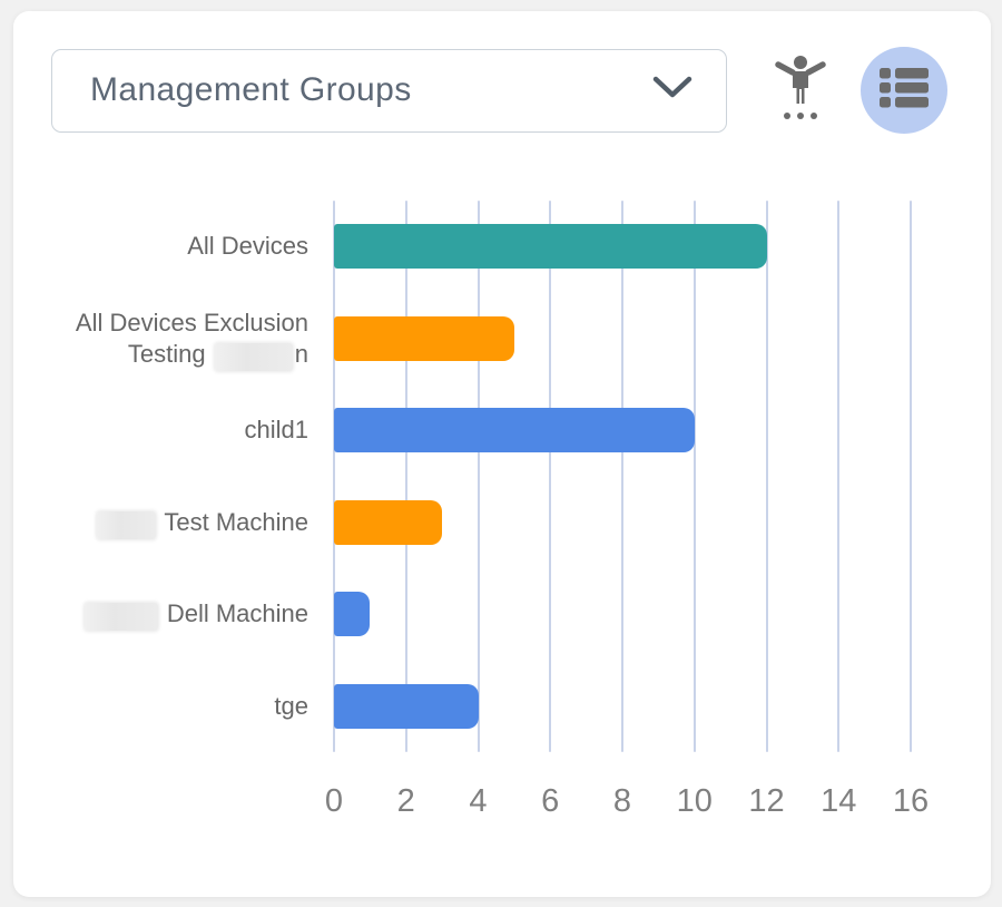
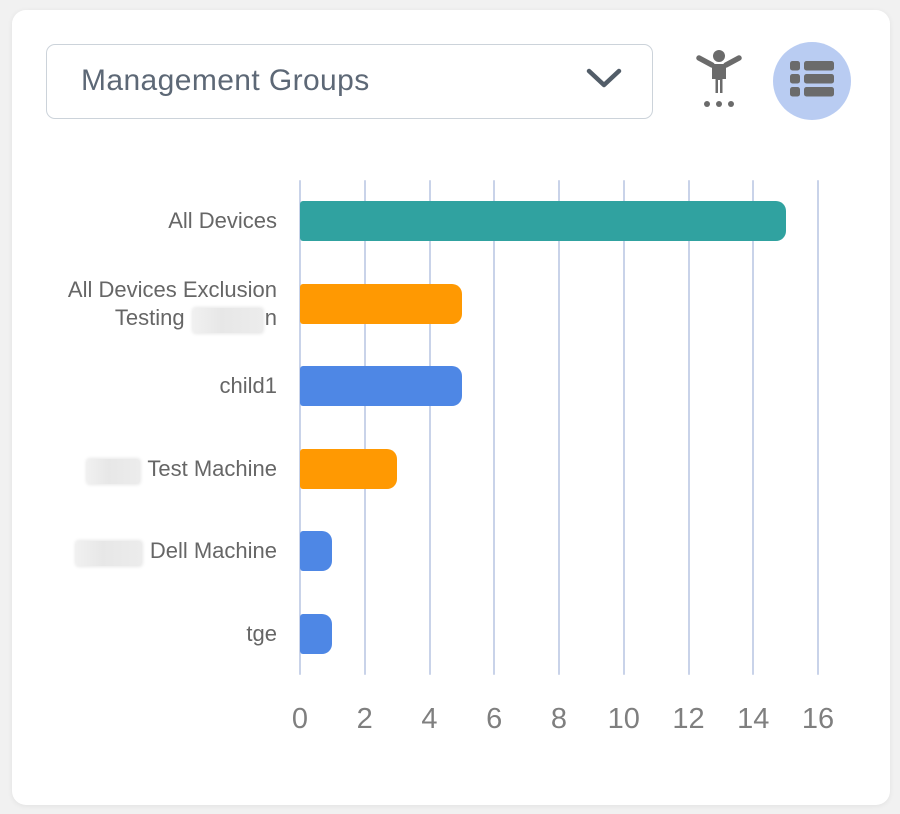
All Devices: 12 -> 15
child1: 10 -> 5
tge: 4 -> 1
